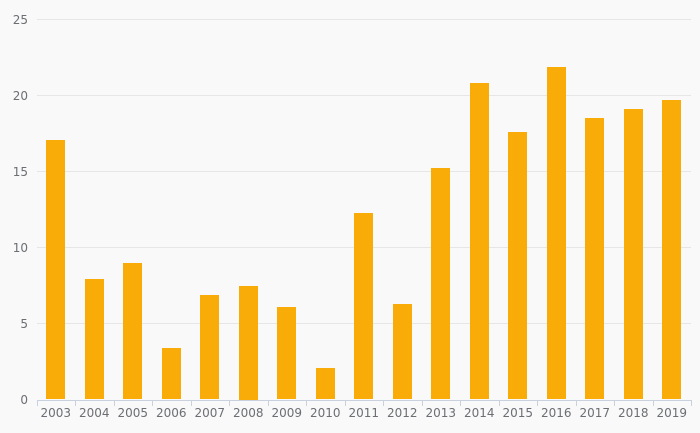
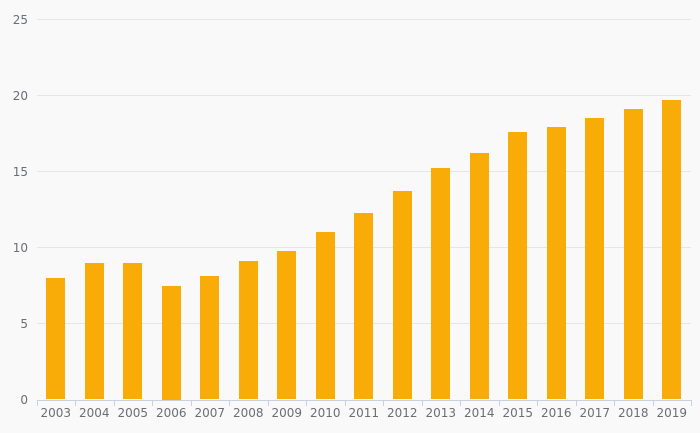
2003: 17.1 -> 8.0
2004: 7.9 -> 9.0
2006: 3.4 -> 7.5
2007: 6.9 -> 8.1
2008: 7.5 -> 9.1
2009: 6.1 -> 9.8
2010: 2.1 -> 11.0
2012: 6.3 -> 13.7
2014: 20.8 -> 16.2
2016: 21.9 -> 17.9
